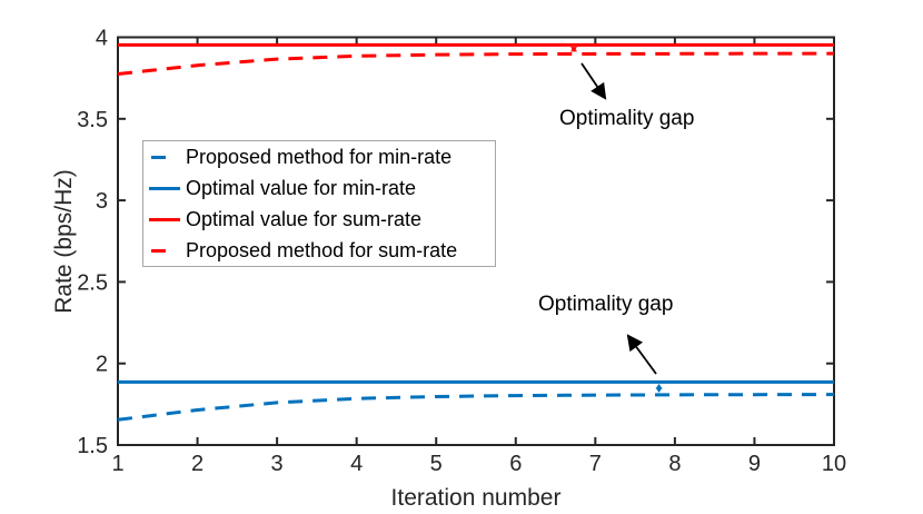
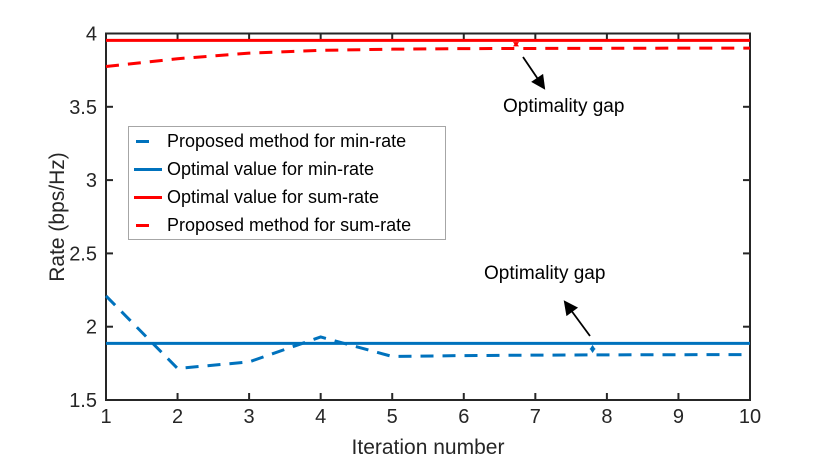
Proposed method for min-rate/1: 1.66 -> 2.21
Proposed method for min-rate/4: 1.78 -> 1.93
